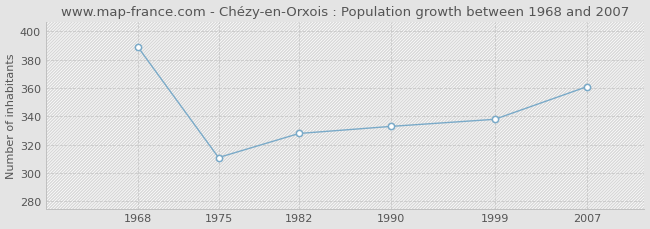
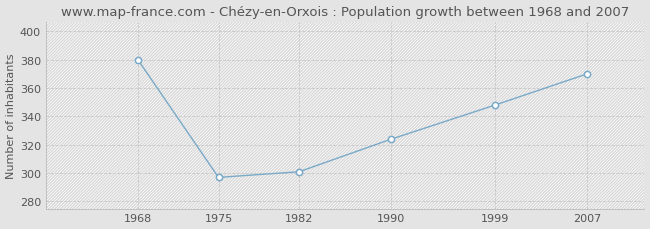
1968: 389 -> 380
1975: 311 -> 297
1982: 328 -> 301
1990: 333 -> 324
1999: 338 -> 348
2007: 361 -> 370
